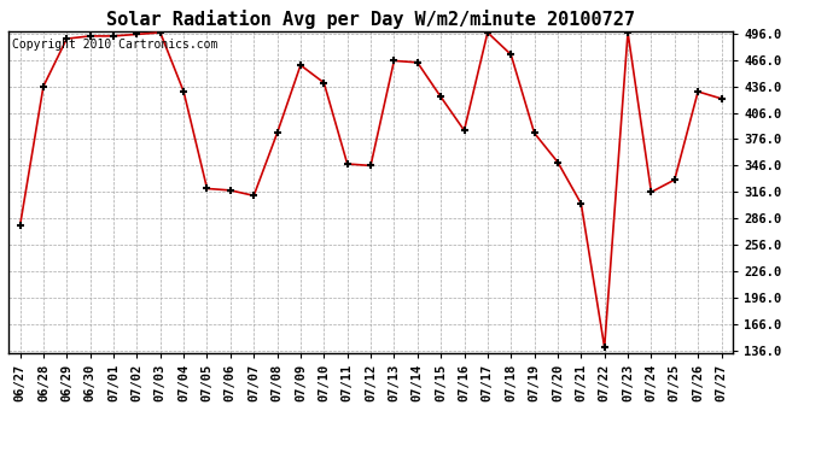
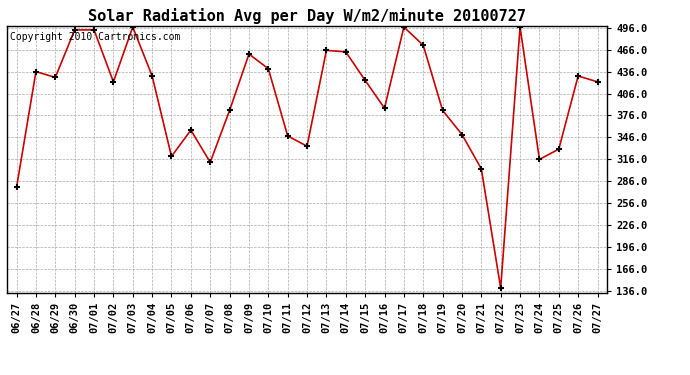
06/29: 490 -> 428
07/02: 495 -> 422
07/06: 318 -> 356
07/12: 346 -> 334
